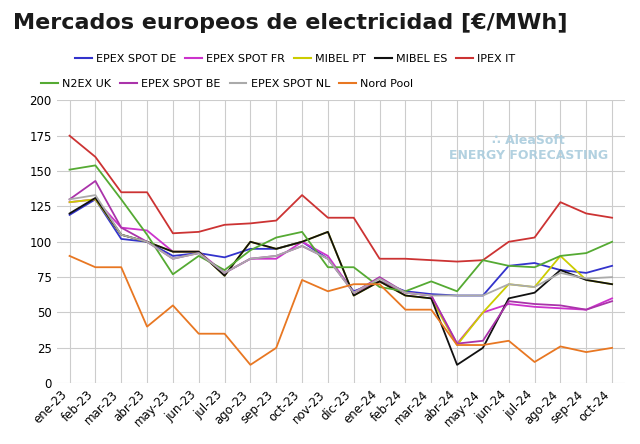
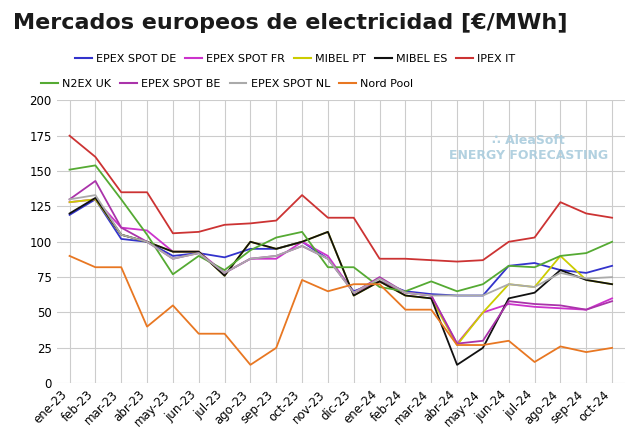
N2EX UK/may-24: 87 -> 70
